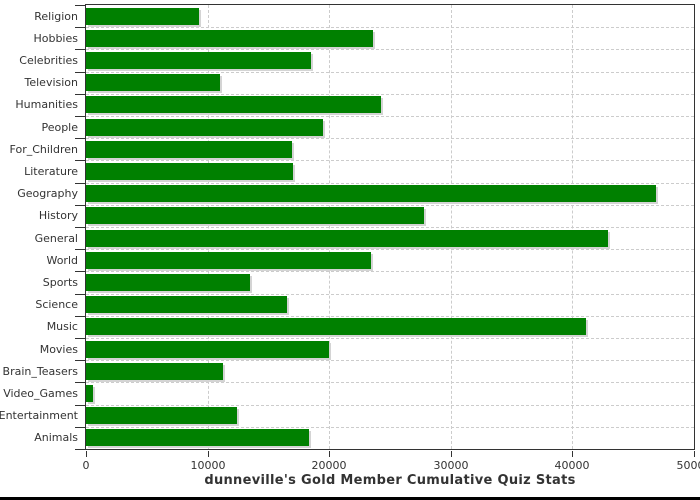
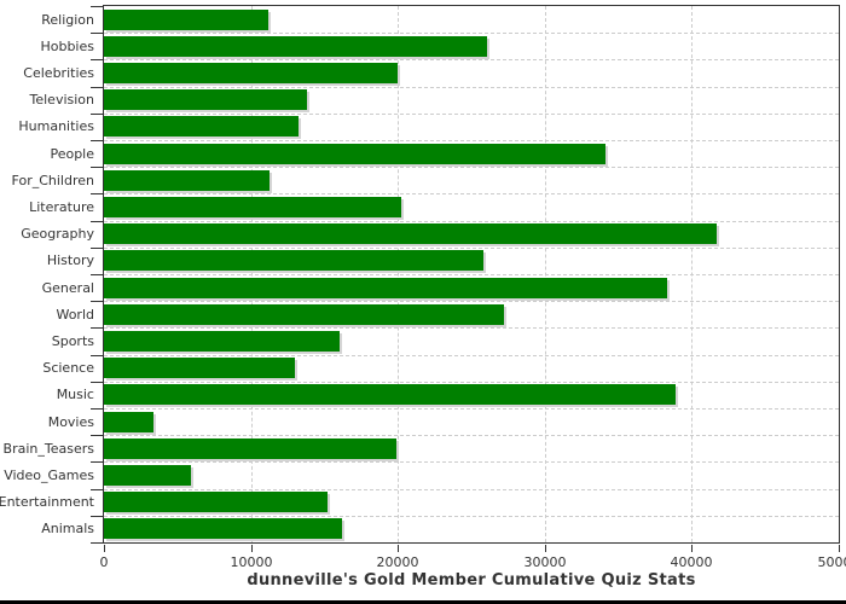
Religion: 9300 -> 11200
Hobbies: 23600 -> 26100
Celebrities: 18500 -> 20000
Television: 11000 -> 13800
Humanities: 24300 -> 13200
People: 19500 -> 34100
For_Children: 16900 -> 11300
Literature: 17000 -> 20200
Geography: 46900 -> 41700
History: 27800 -> 25800
General: 42900 -> 38300
World: 23400 -> 27200
Sports: 13500 -> 16000
Science: 16500 -> 13000
Music: 41100 -> 38900
Movies: 20000 -> 3400
Brain_Teasers: 11300 -> 19900
Video_Games: 600 -> 5900
Entertainment: 12400 -> 15200
Animals: 18300 -> 16200
